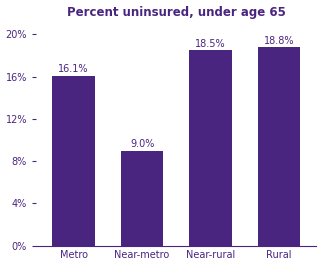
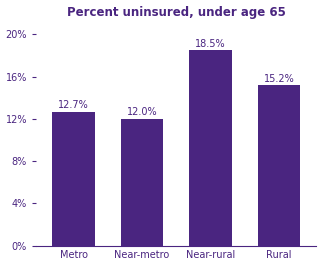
Metro: 16.1% -> 12.7%
Near-metro: 9.0% -> 12.0%
Rural: 18.8% -> 15.2%
